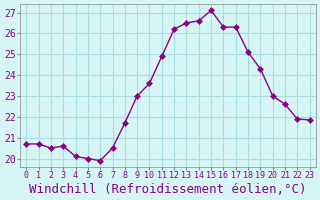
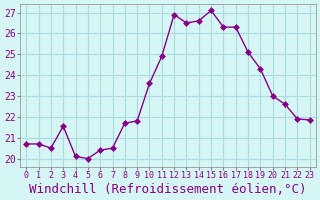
3: 20.60 -> 21.55
6: 19.90 -> 20.40
9: 23.00 -> 21.80
12: 26.20 -> 26.90
